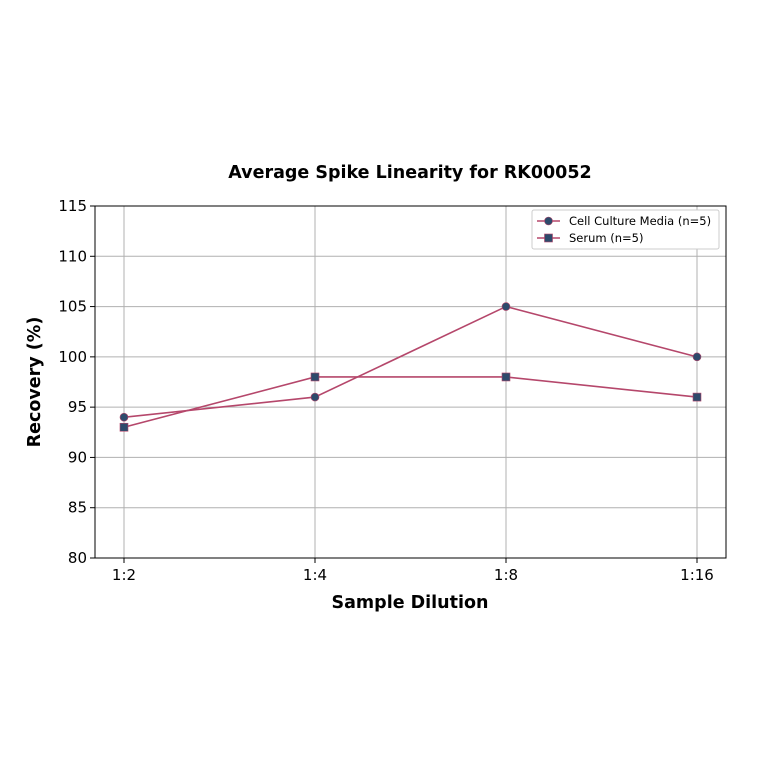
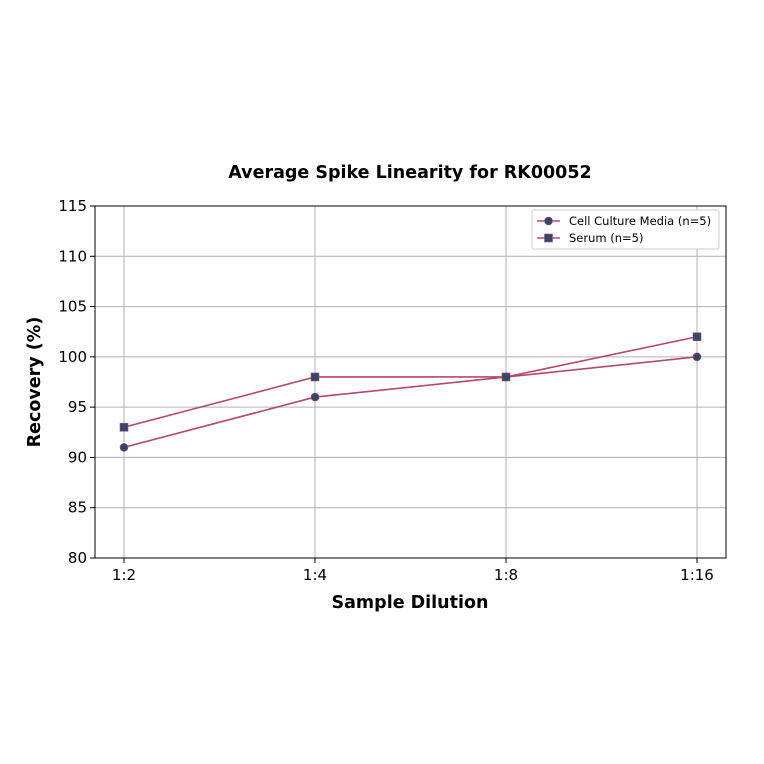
Cell Culture Media (n=5)/1:2: 94 -> 91
Cell Culture Media (n=5)/1:8: 105 -> 98
Serum (n=5)/1:16: 96 -> 102
